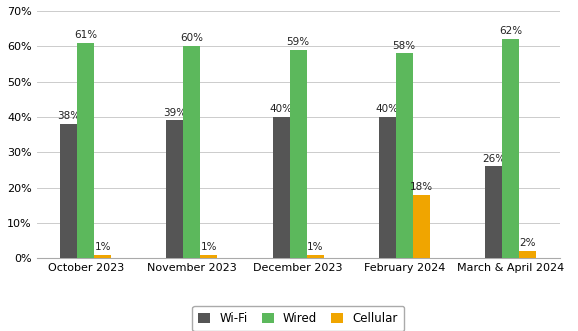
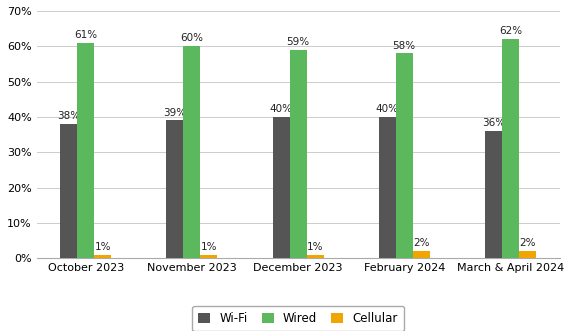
Cellular/February 2024: 18% -> 2%
Wi-Fi/March & April 2024: 26% -> 36%
